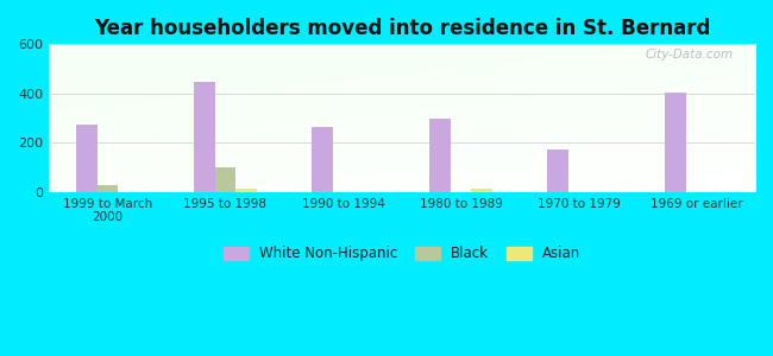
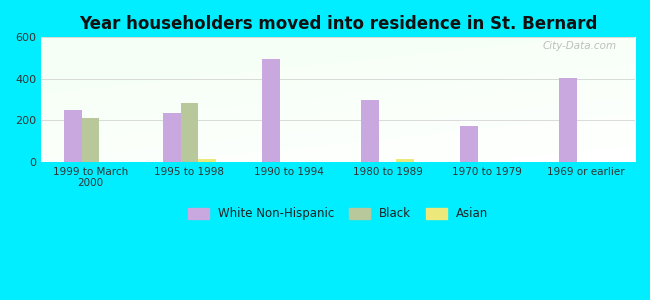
White Non-Hispanic/1999 to March 2000: 275 -> 250
Black/1999 to March 2000: 30 -> 210
White Non-Hispanic/1995 to 1998: 447 -> 235
Black/1995 to 1998: 103 -> 285
White Non-Hispanic/1990 to 1994: 265 -> 495
